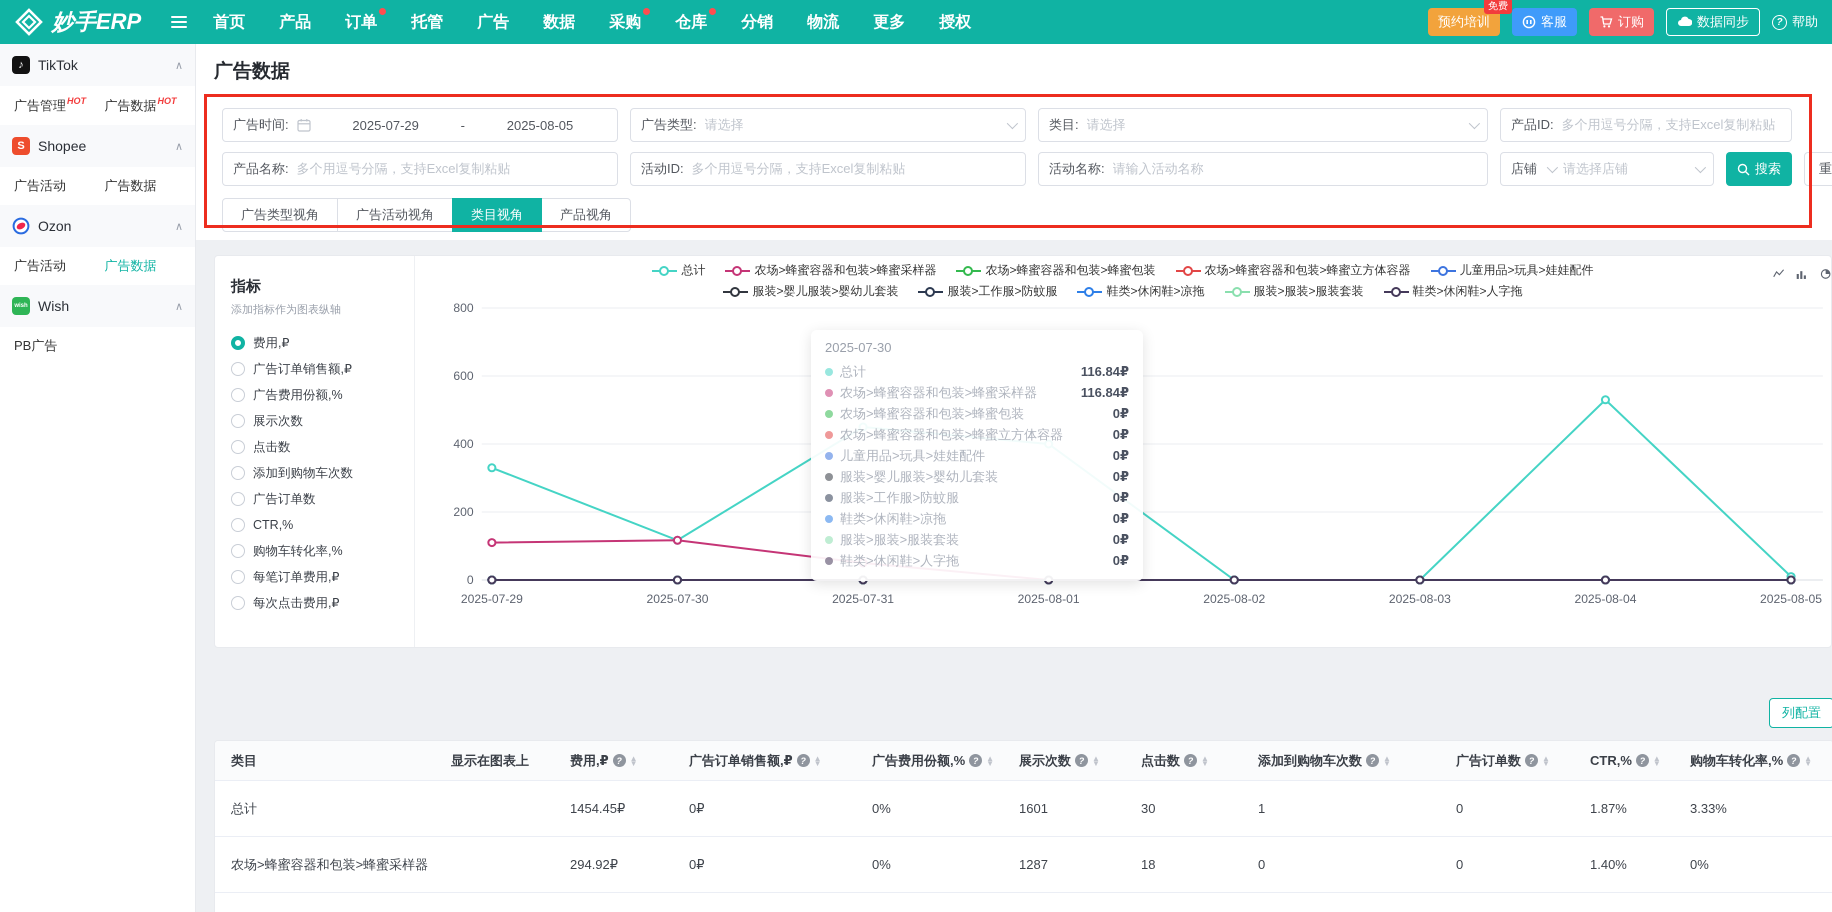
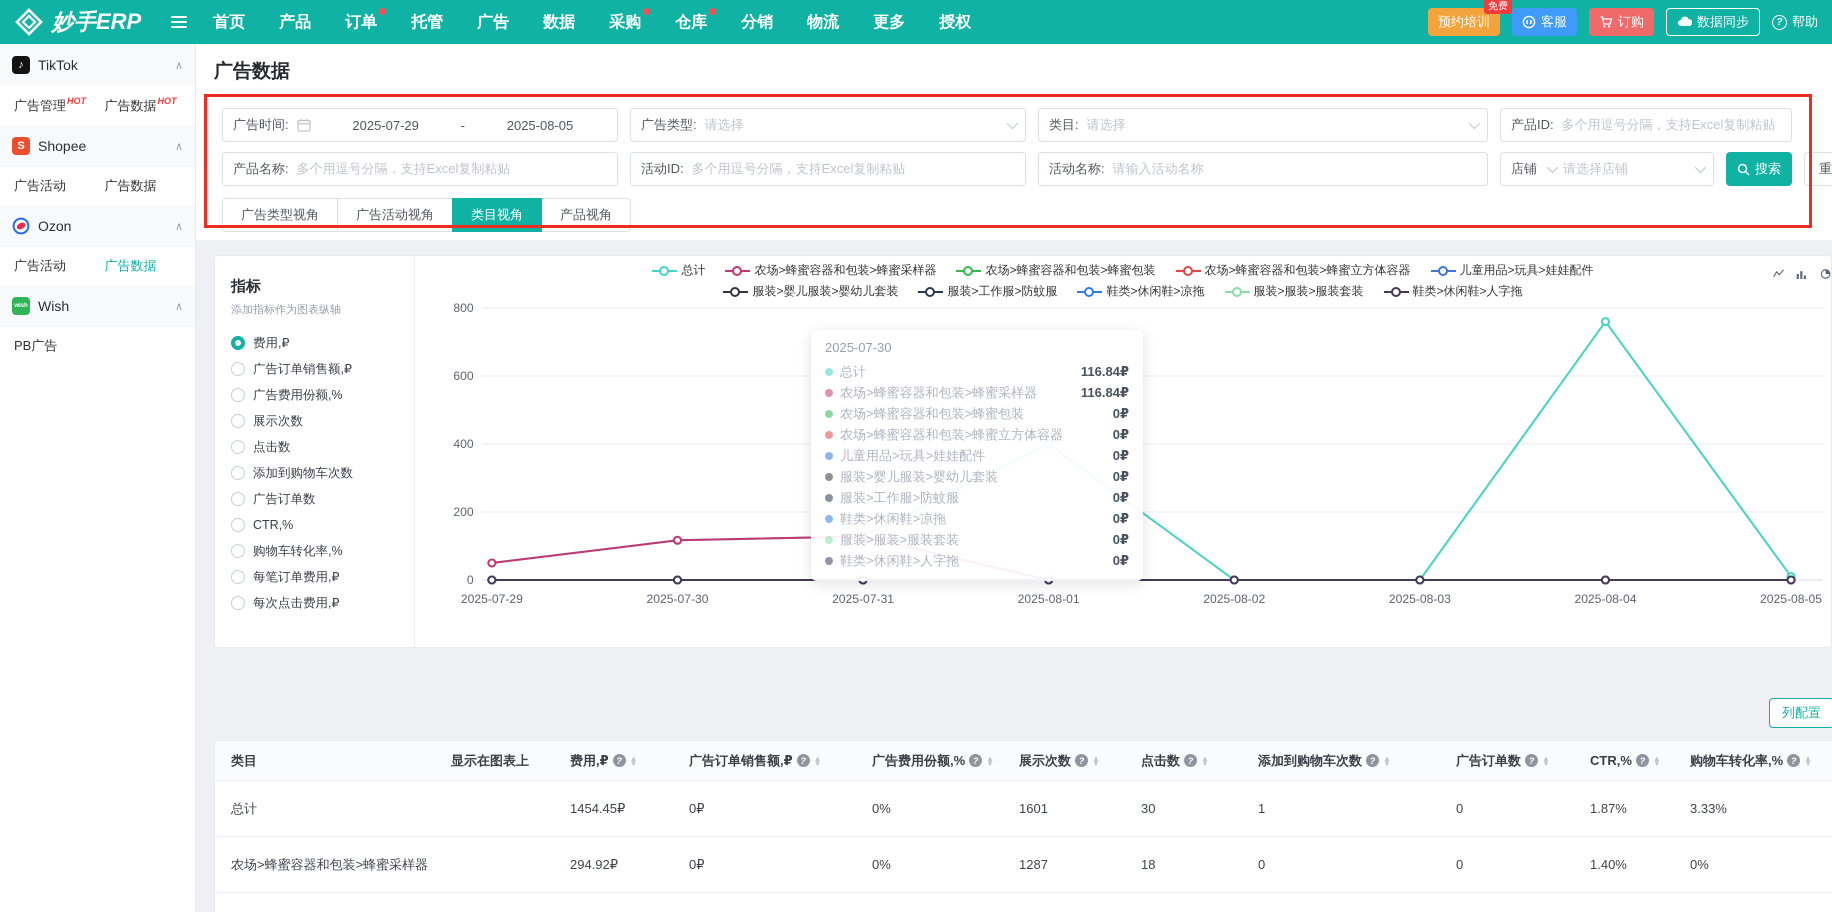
总计/2025-07-29: 330 -> 50
农场>蜂蜜容器和包装>蜂蜜采样器/2025-07-29: 110 -> 50
总计/2025-07-31: 450 -> 130
农场>蜂蜜容器和包装>蜂蜜采样器/2025-07-31: 50 -> 130
总计/2025-08-04: 530 -> 760
